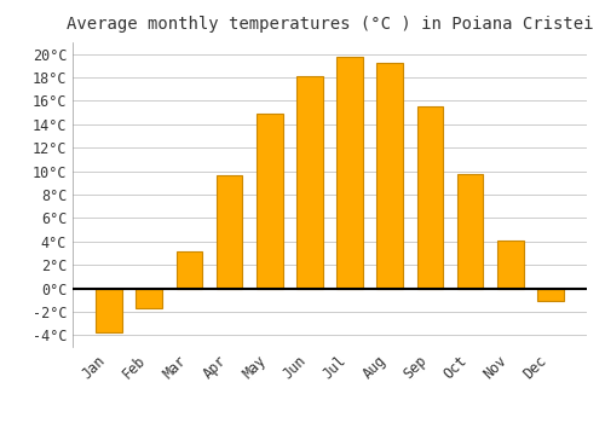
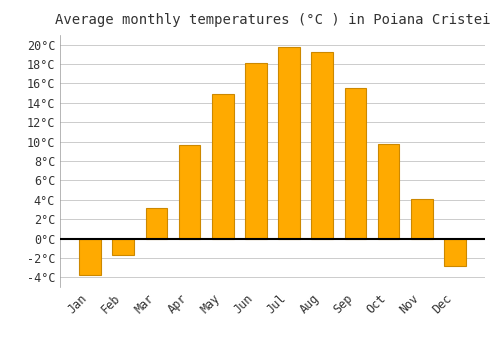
Dec: -1.1°C -> -2.8°C
